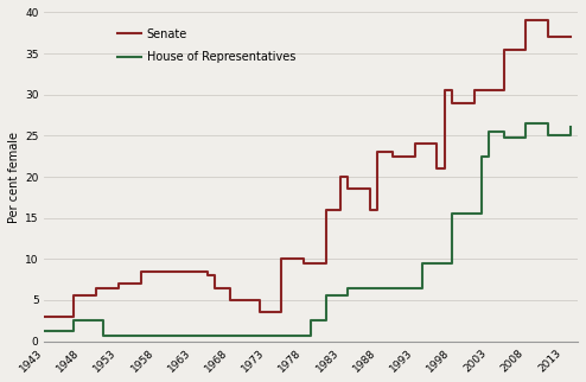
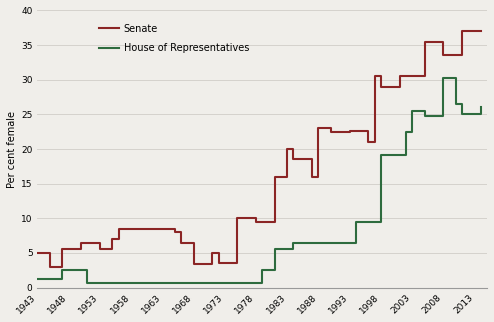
Senate/1943: 3.0 -> 5.0
Senate/1953: 7.0 -> 5.6
Senate/1968: 5.0 -> 3.4
Senate/1993: 24.0 -> 22.6
House of Representatives/1998: 15.5 -> 19.2
Senate/2008: 39.0 -> 33.6
House of Representatives/2008: 26.5 -> 30.2
